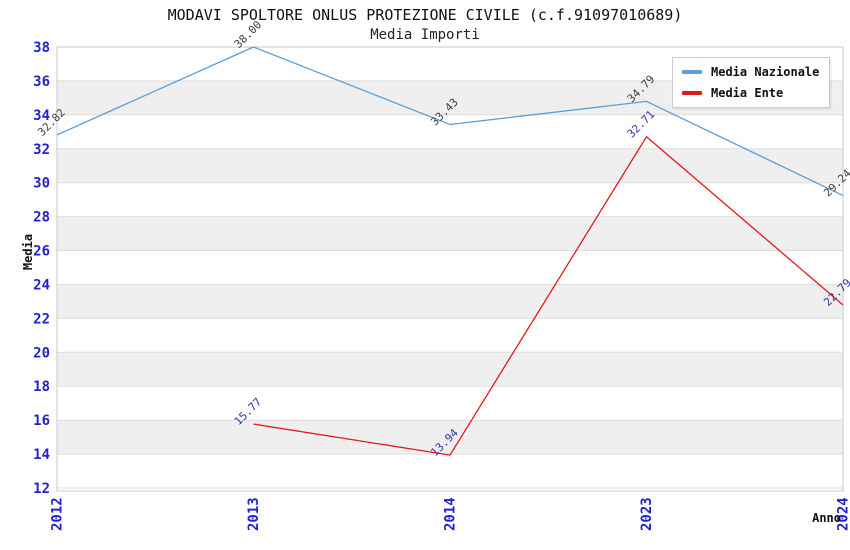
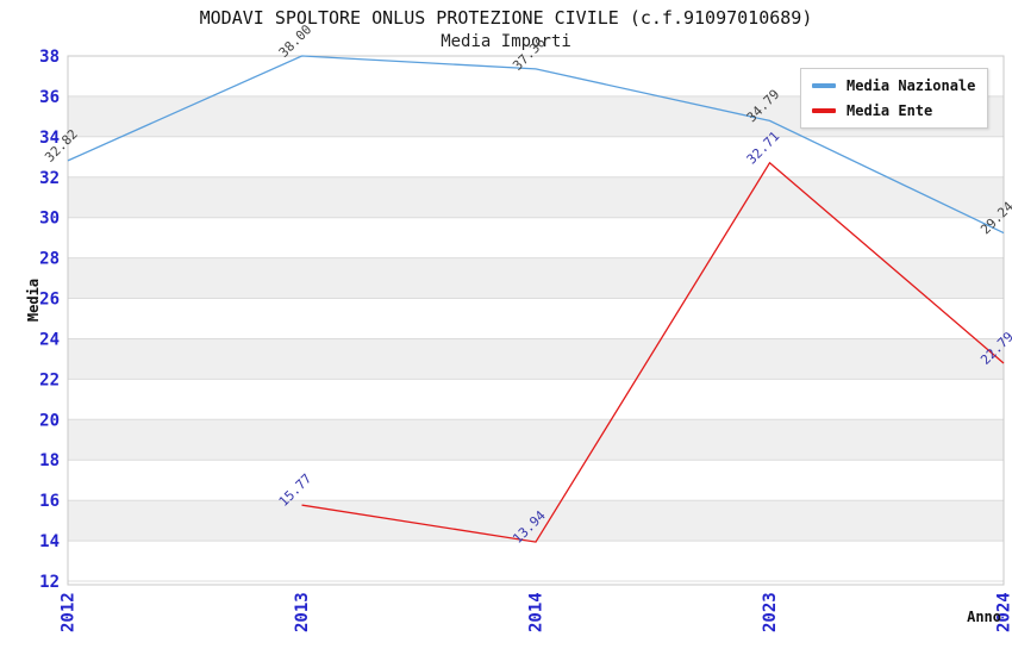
Media Nazionale/2014: 33.43 -> 37.36
